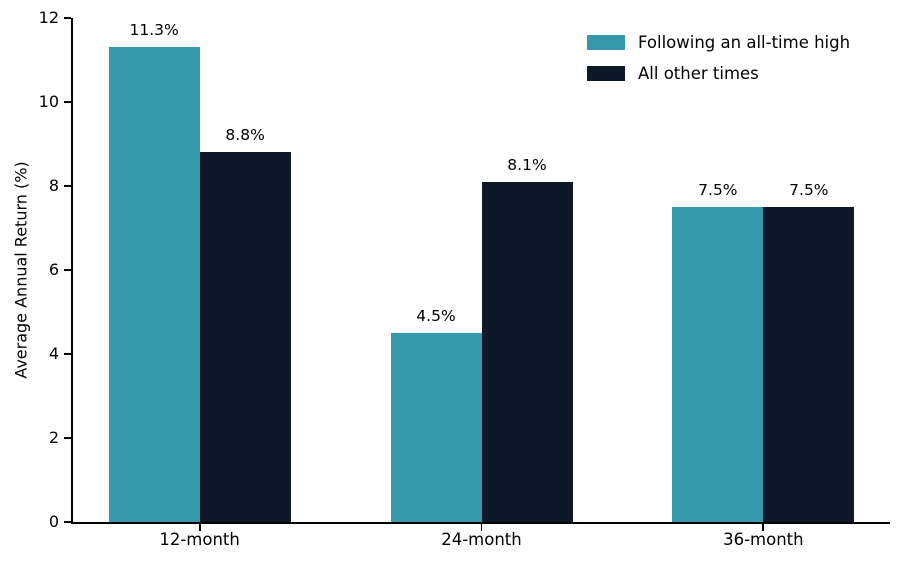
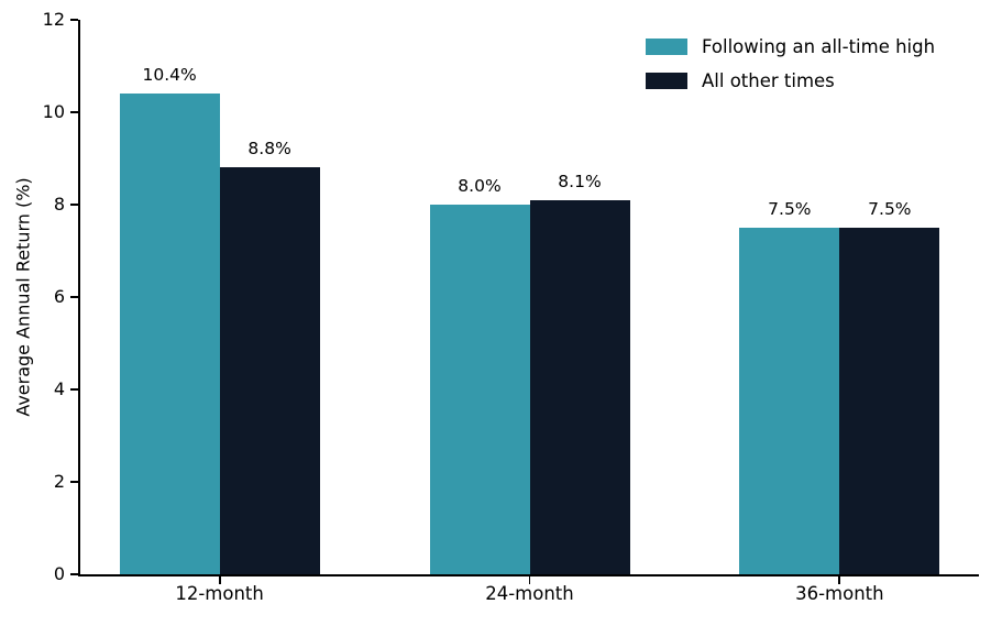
Following an all-time high/12-month: 11.3% -> 10.4%
Following an all-time high/24-month: 4.5% -> 8.0%
